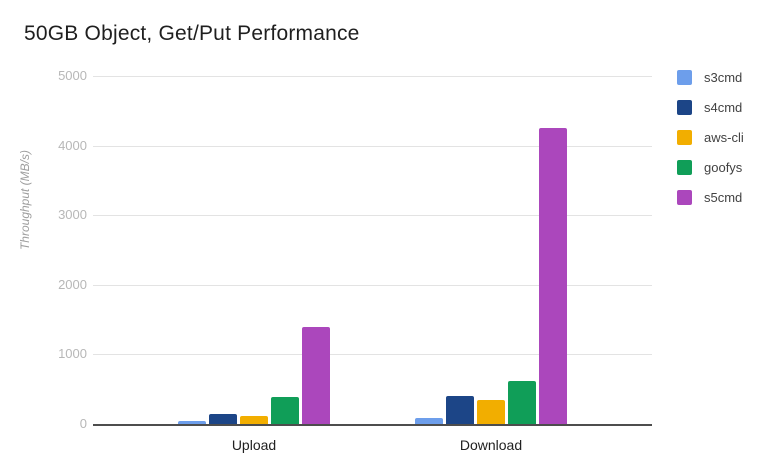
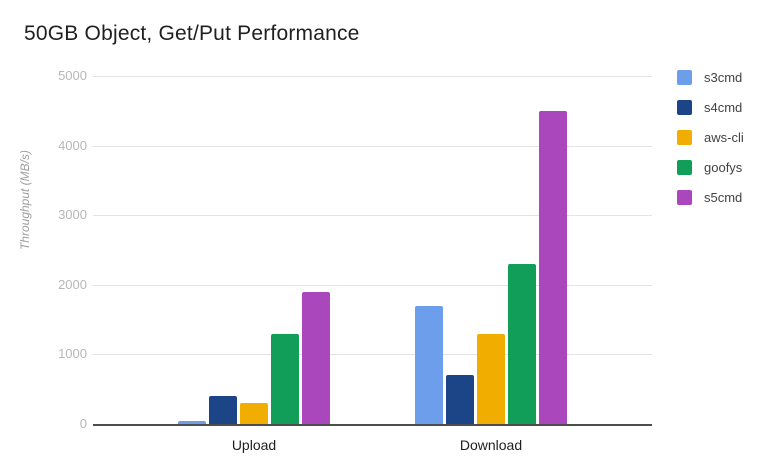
s4cmd/Upload: 100 -> 400
aws-cli/Upload: 100 -> 300
goofys/Upload: 400 -> 1300
s5cmd/Upload: 1400 -> 1900
s3cmd/Download: 100 -> 1700
s4cmd/Download: 400 -> 700
aws-cli/Download: 400 -> 1300
goofys/Download: 600 -> 2300
s5cmd/Download: 4300 -> 4500
